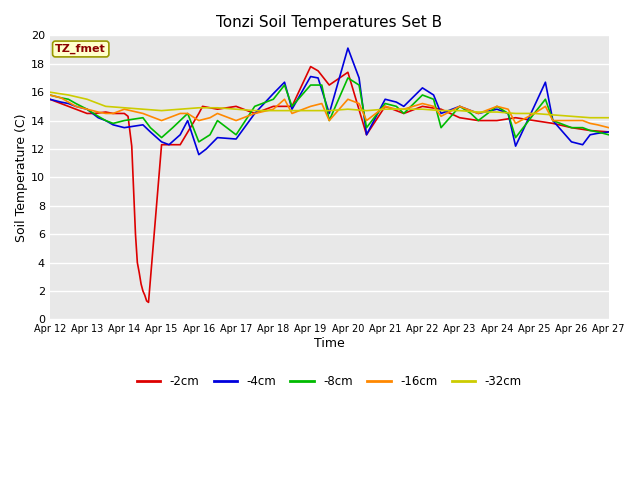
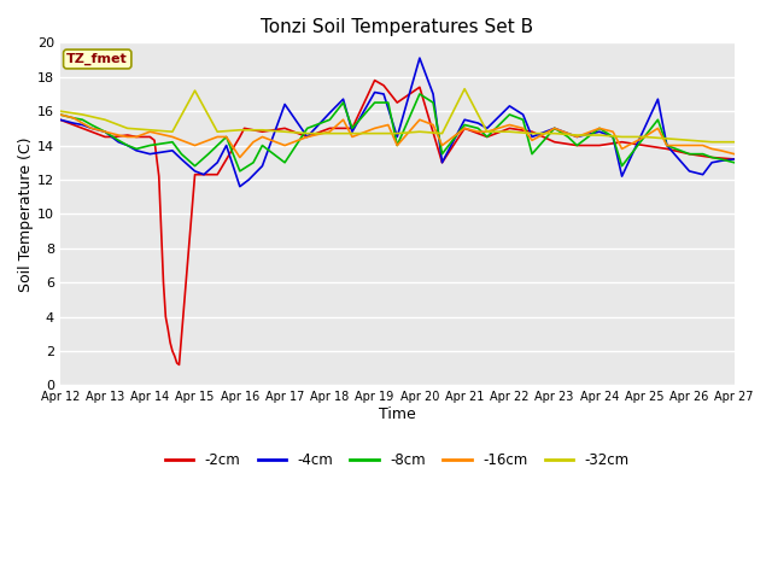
-32cm/Apr 15: 14.7 -> 17.2
-16cm/Apr 16: 14.0 -> 13.3
-4cm/Apr 17: 12.7 -> 16.4
-32cm/Apr 21: 14.8 -> 17.3
